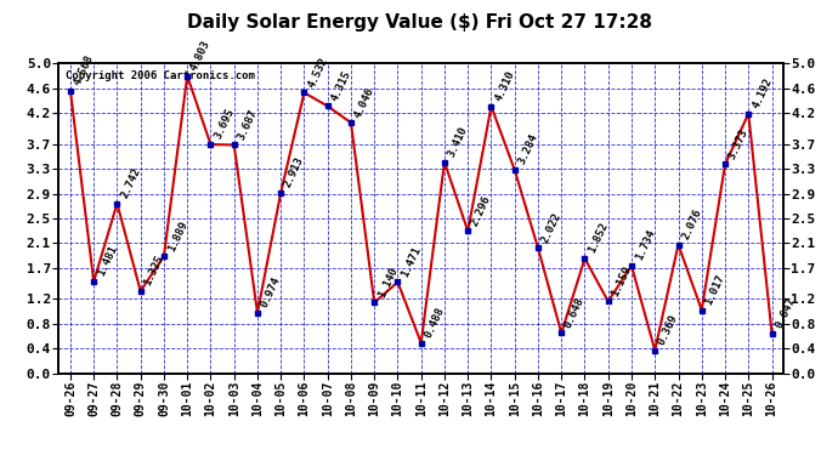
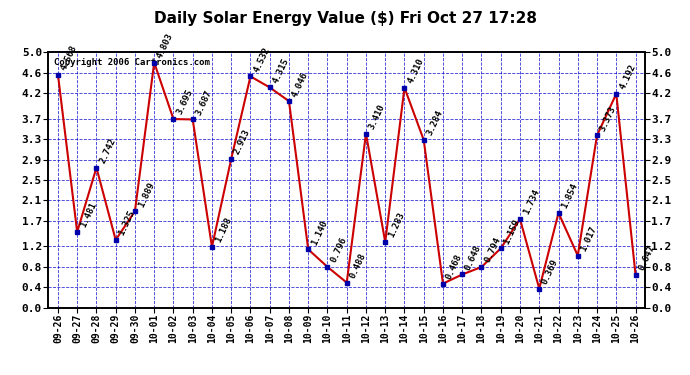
10-04: 0.974 -> 1.188
10-10: 1.471 -> 0.796
10-13: 2.296 -> 1.283
10-16: 2.022 -> 0.468
10-18: 1.852 -> 0.794
10-22: 2.076 -> 1.854
